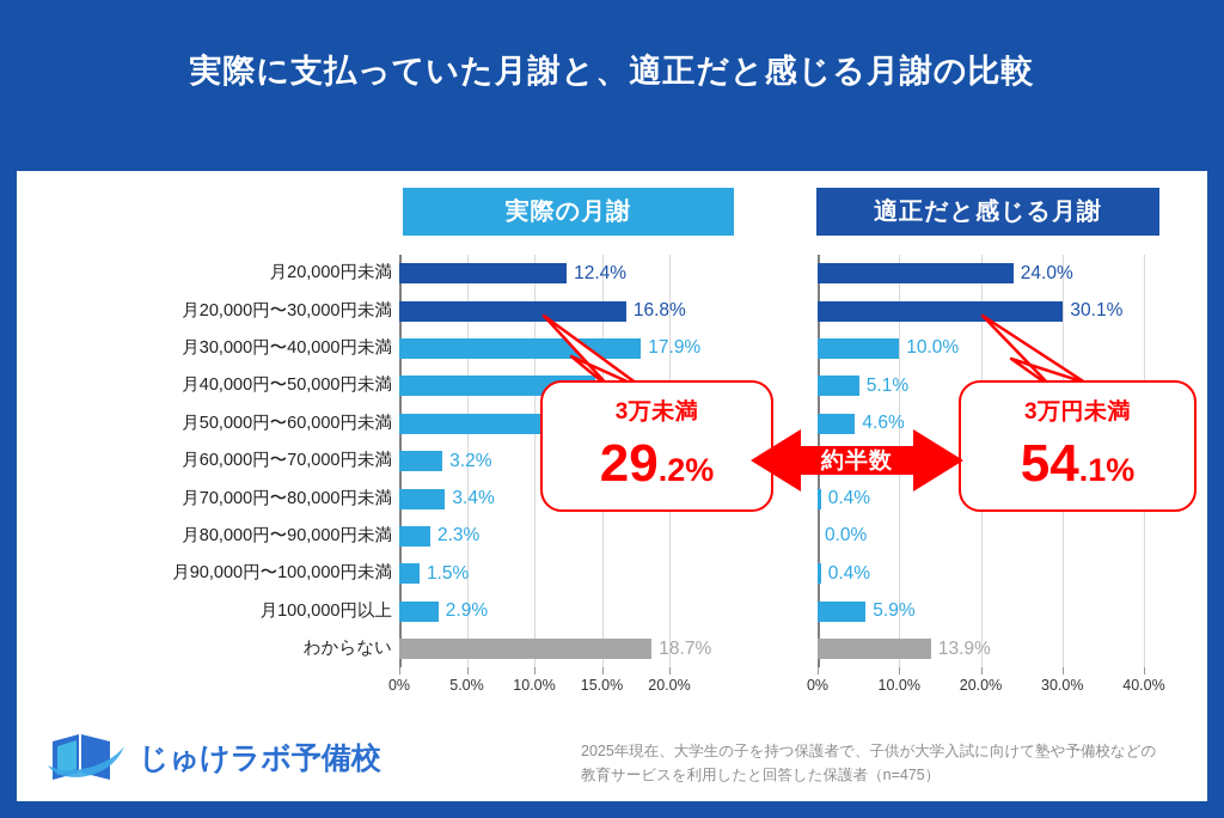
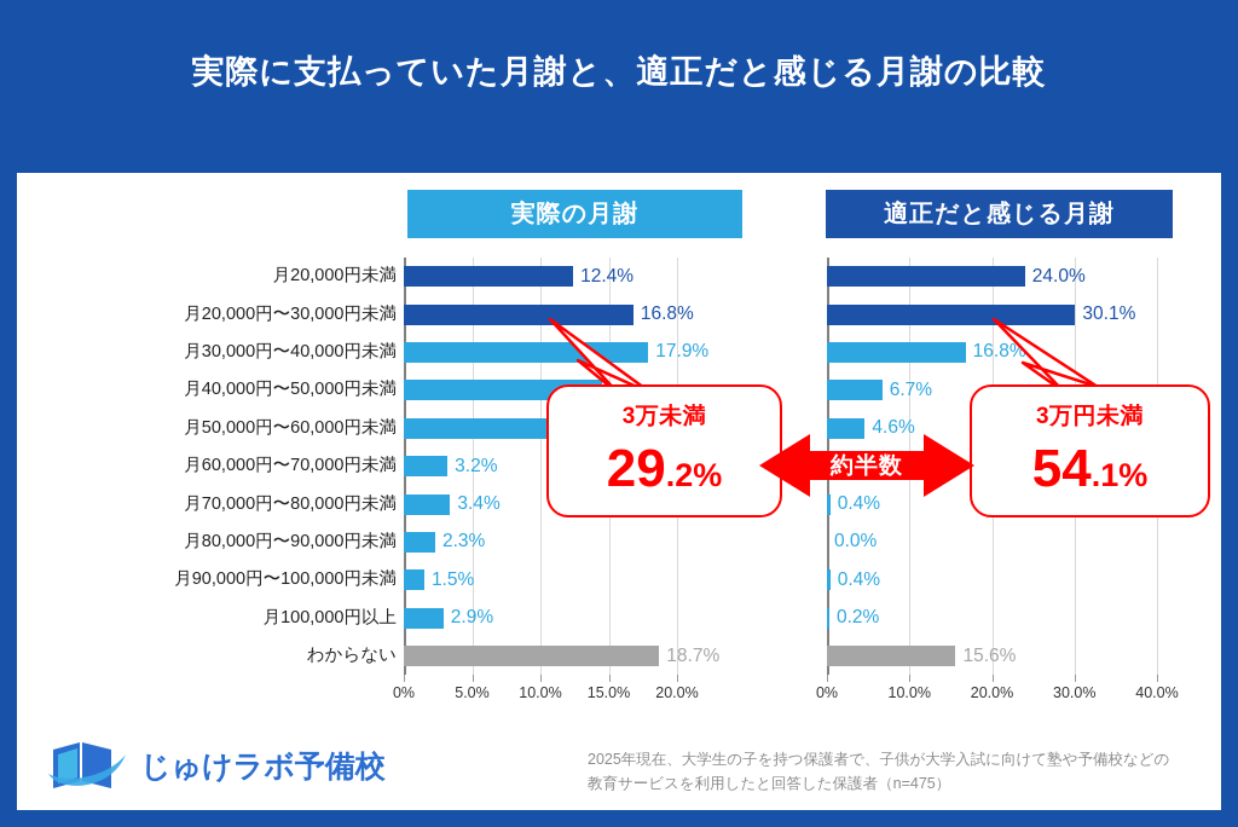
適正だと感じる月謝/月30,000円〜40,000円未満: 10.0% -> 16.8%
適正だと感じる月謝/月40,000円〜50,000円未満: 5.1% -> 6.7%
適正だと感じる月謝/月100,000円以上: 5.9% -> 0.2%
適正だと感じる月謝/わからない: 13.9% -> 15.6%
